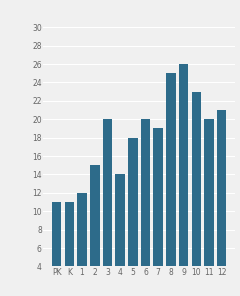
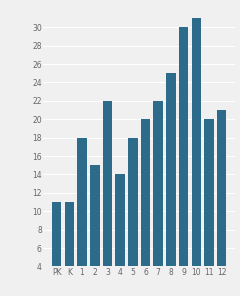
1: 12 -> 18
3: 20 -> 22
7: 19 -> 22
9: 26 -> 30
10: 23 -> 31
